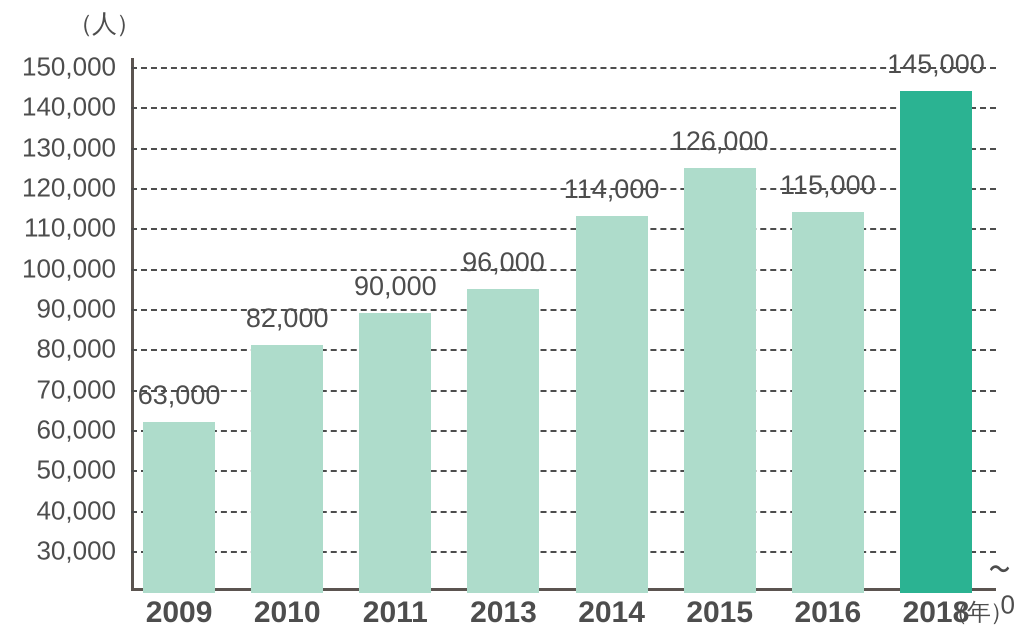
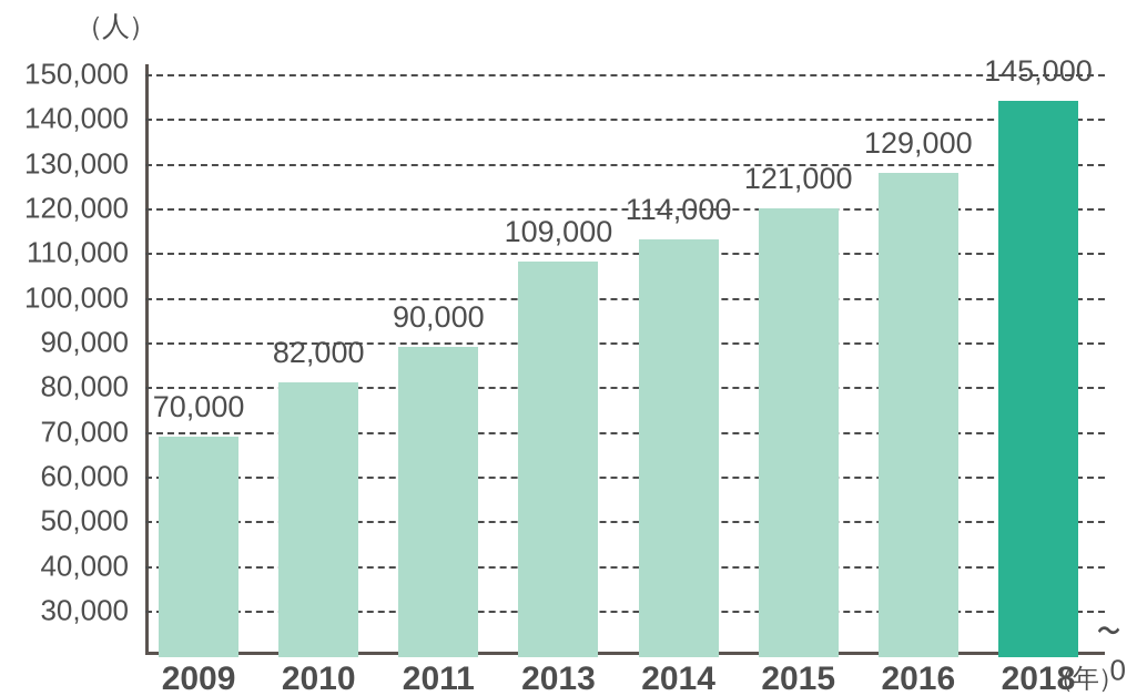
2009: 63,000 -> 70,000
2013: 96,000 -> 109,000
2015: 126,000 -> 121,000
2016: 115,000 -> 129,000
